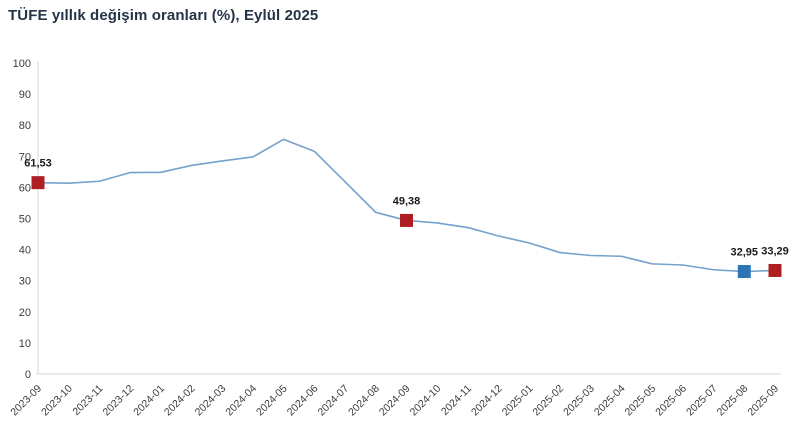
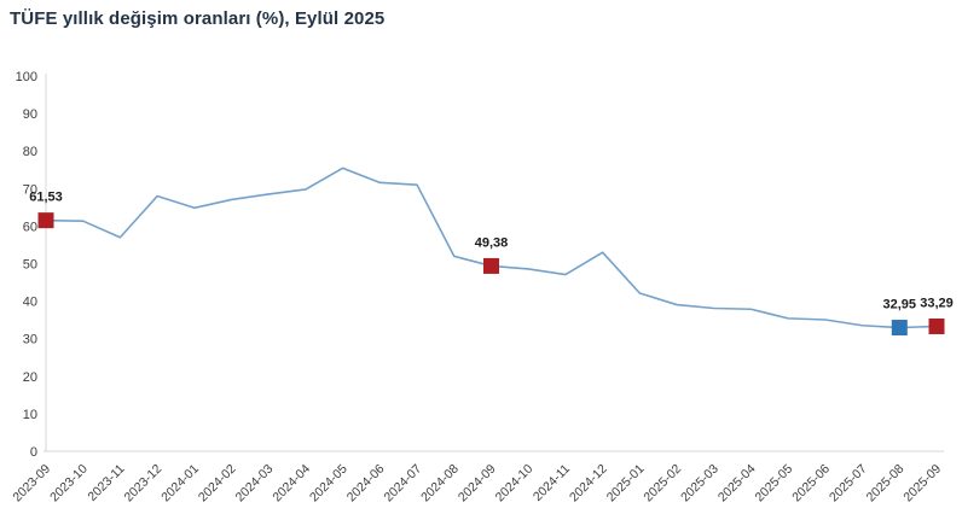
2023-11: 62 -> 57
2023-12: 65 -> 68
2024-07: 62 -> 71
2024-12: 44 -> 53
